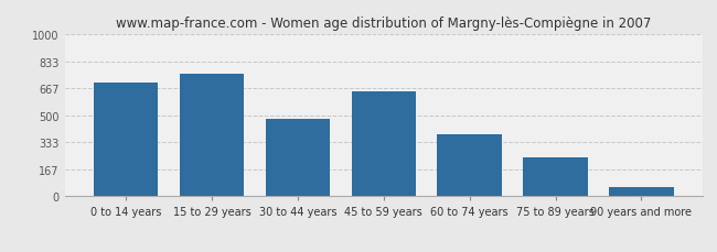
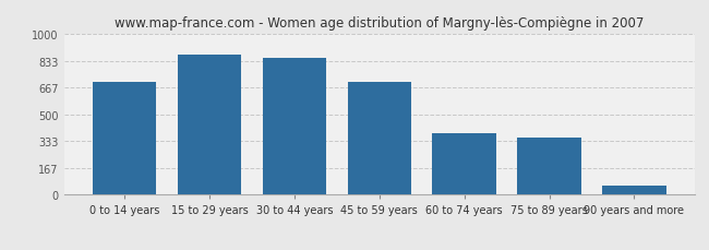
15 to 29 years: 760 -> 870
30 to 44 years: 480 -> 860
45 to 59 years: 650 -> 700
75 to 89 years: 240 -> 360
